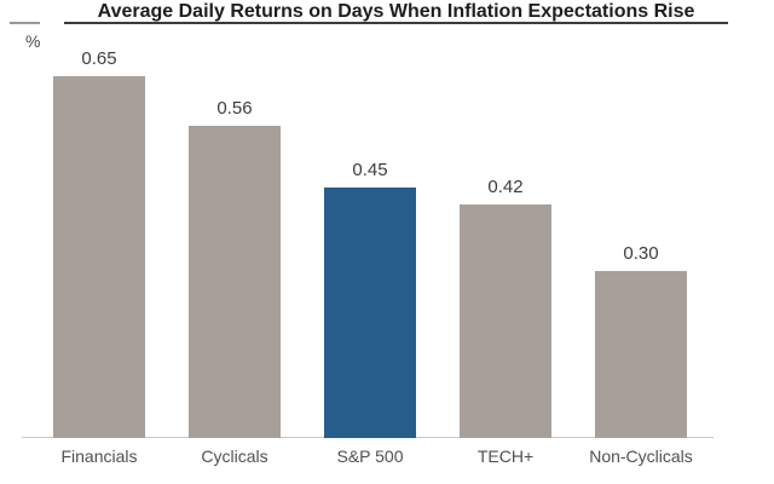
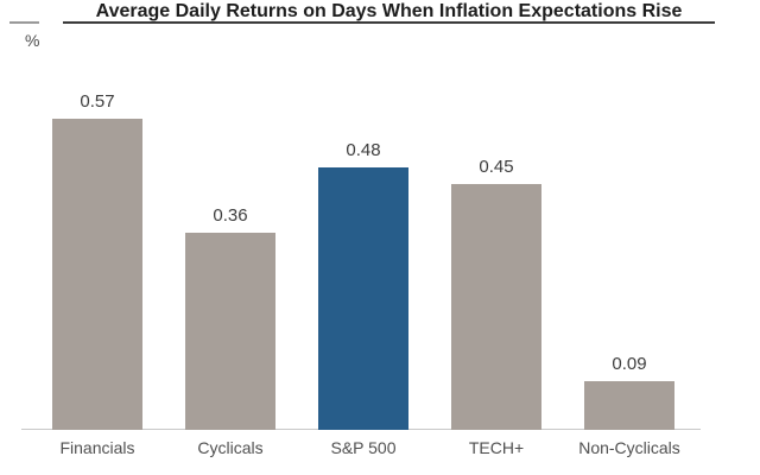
Financials: 0.65 -> 0.57
Cyclicals: 0.56 -> 0.36
S&P 500: 0.45 -> 0.48
TECH+: 0.42 -> 0.45
Non-Cyclicals: 0.30 -> 0.09
